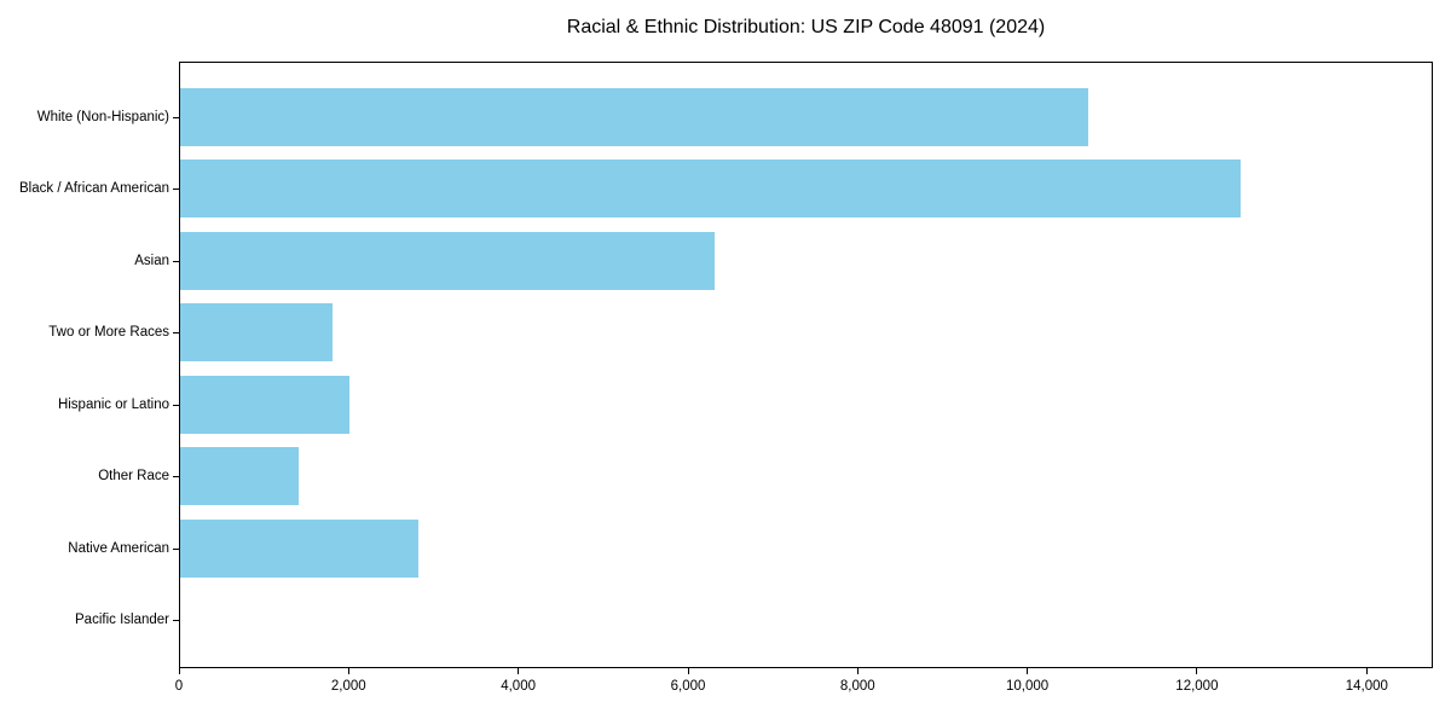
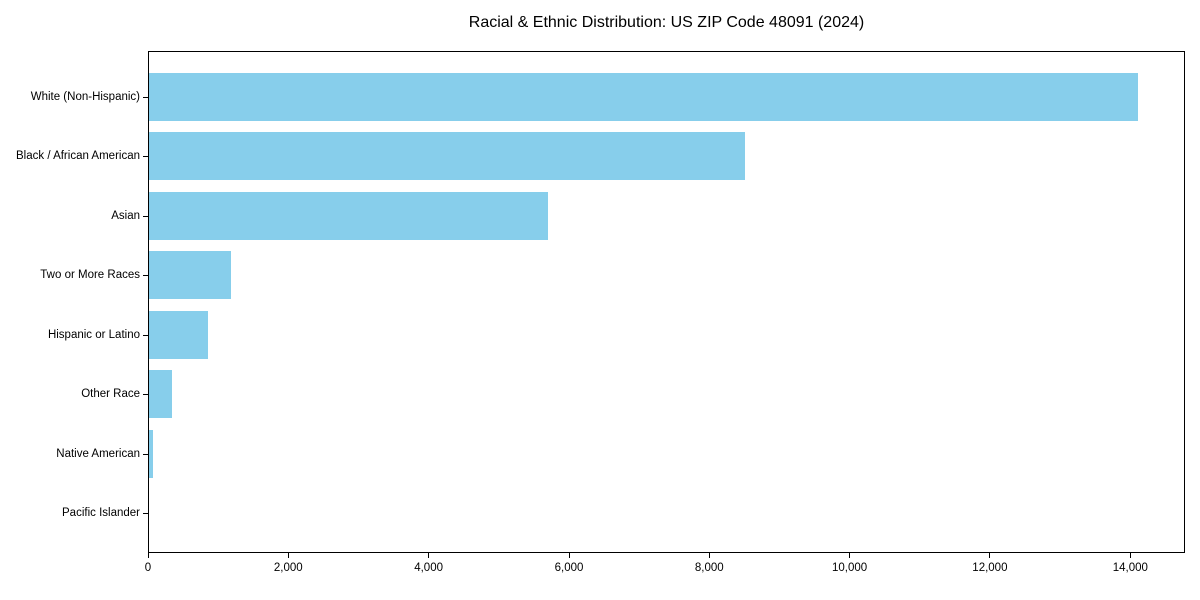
White (Non-Hispanic): 10700 -> 14100
Black / African American: 12500 -> 8500
Asian: 6300 -> 5700
Two or More Races: 1800 -> 1200
Hispanic or Latino: 2000 -> 800
Other Race: 1400 -> 300
Native American: 2800 -> 100
